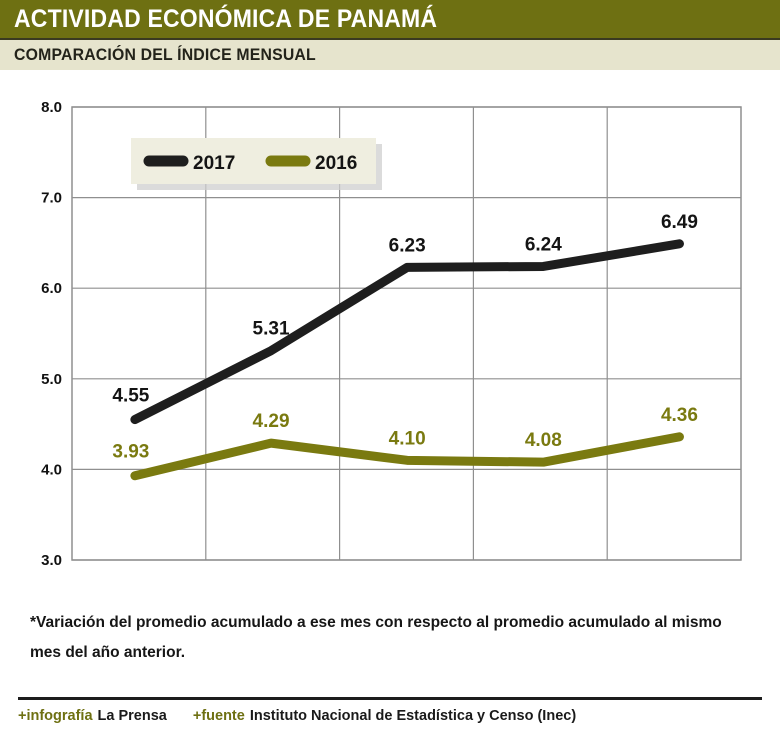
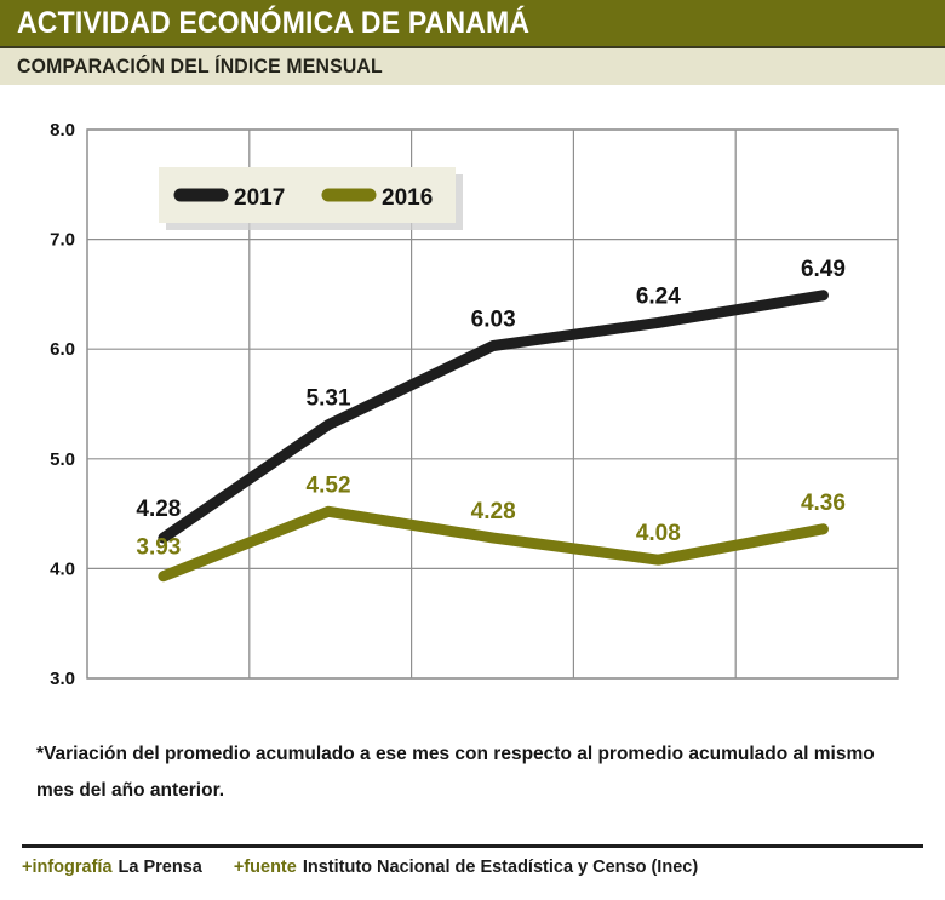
2017/ENERO: 4.55 -> 4.28
2016/FEBRERO: 4.29 -> 4.52
2017/MARZO: 6.23 -> 6.03
2016/MARZO: 4.10 -> 4.28
